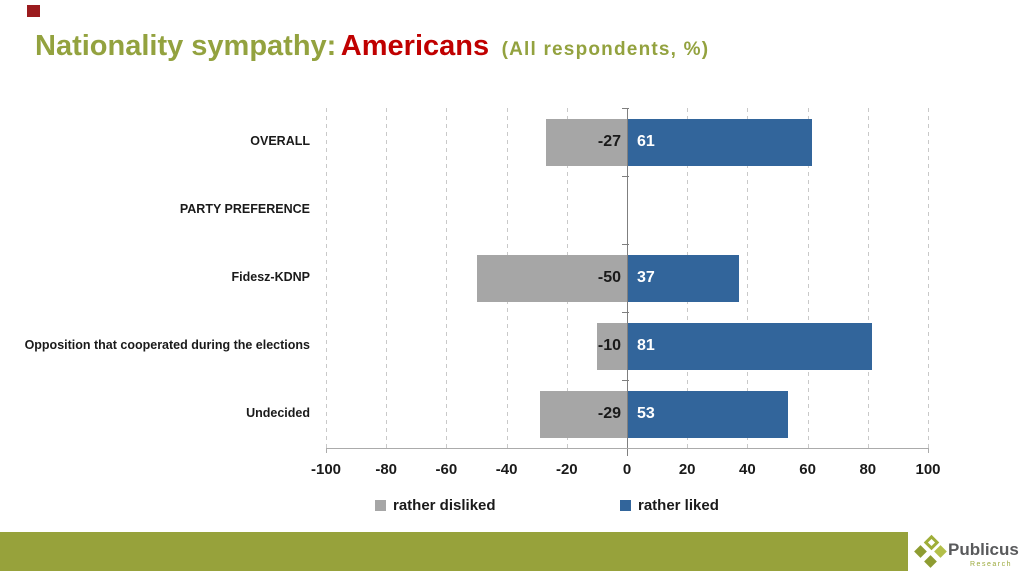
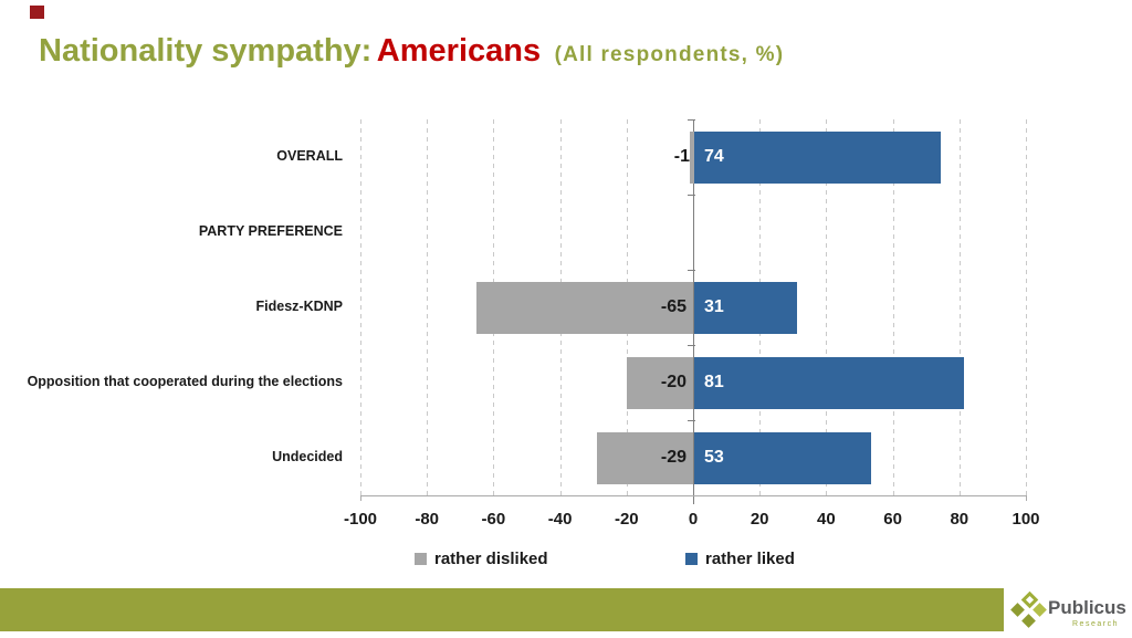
rather disliked/OVERALL: -27 -> -1
rather liked/OVERALL: 61 -> 74
rather disliked/Fidesz-KDNP: -50 -> -65
rather liked/Fidesz-KDNP: 37 -> 31
rather disliked/Opposition that cooperated during the elections: -10 -> -20
